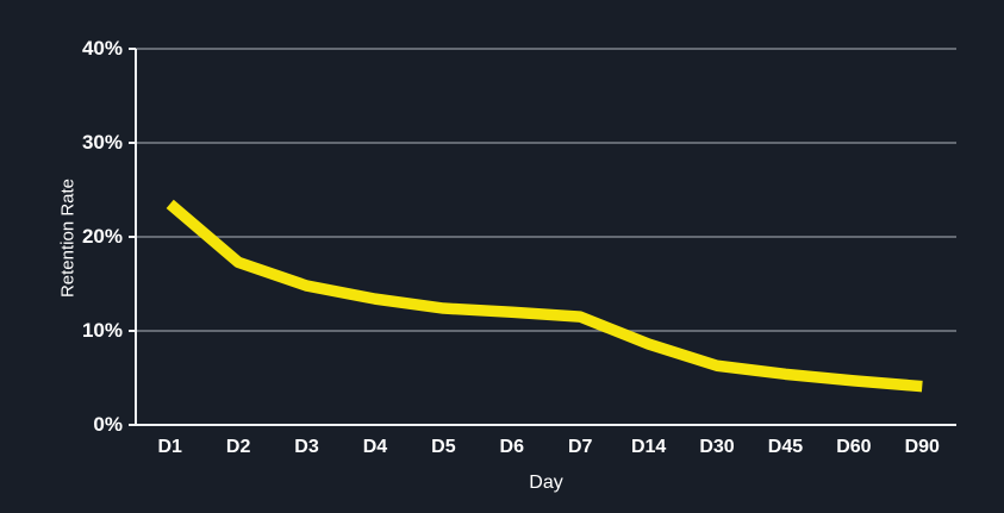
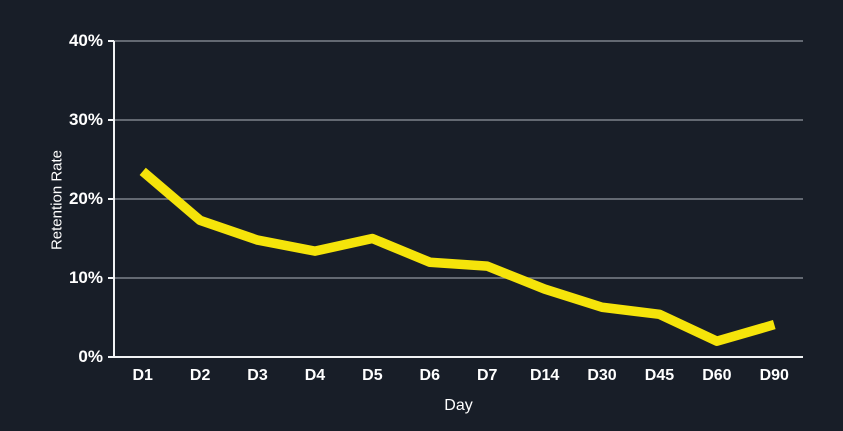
D5: 12% -> 15%
D60: 5% -> 2%
